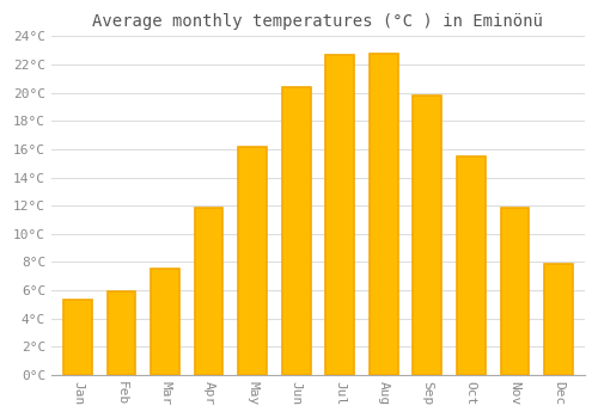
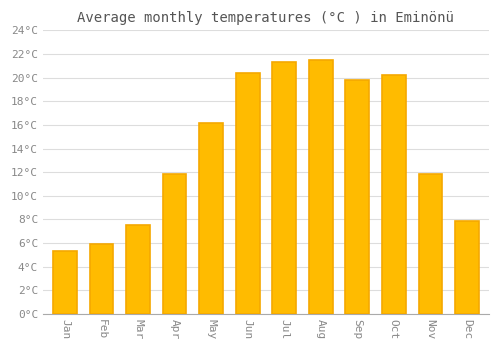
Jul: 22.7°C -> 21.3°C
Aug: 22.8°C -> 21.5°C
Oct: 15.5°C -> 20.2°C
